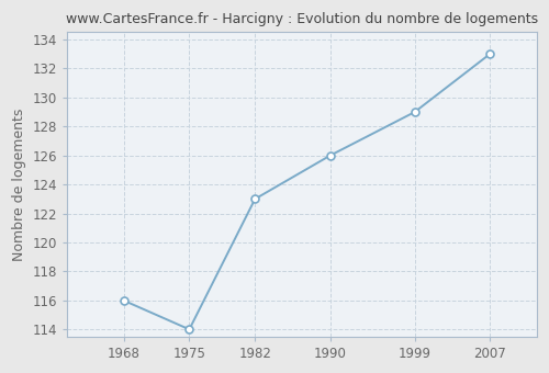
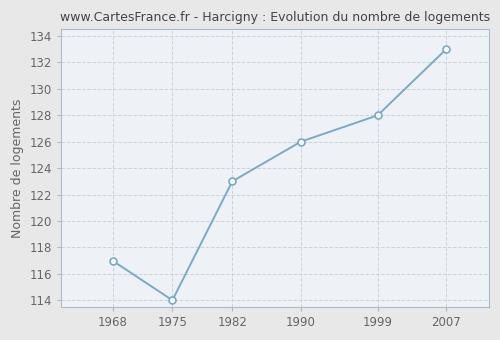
1968: 116 -> 117
1999: 129 -> 128
